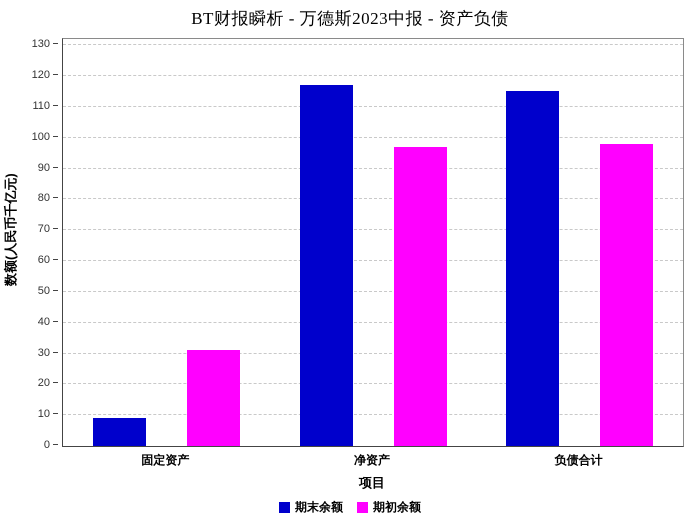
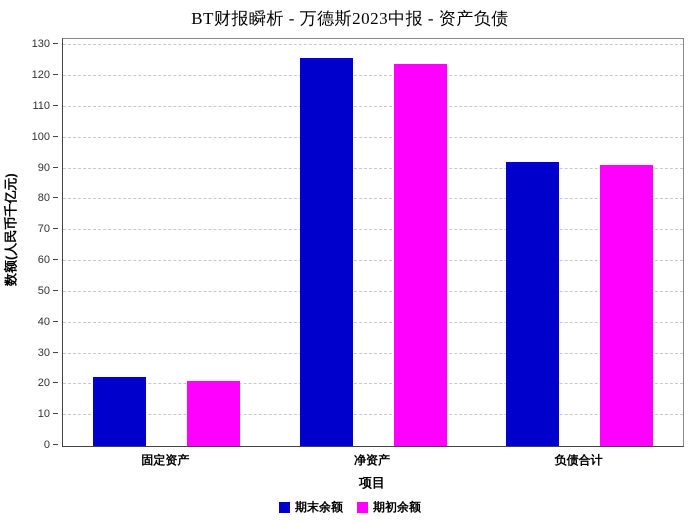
期末余额/固定资产: 9 -> 22
期初余额/固定资产: 31 -> 21
期末余额/净资产: 117 -> 126
期初余额/净资产: 97 -> 124
期末余额/负债合计: 115 -> 92
期初余额/负债合计: 98 -> 91
